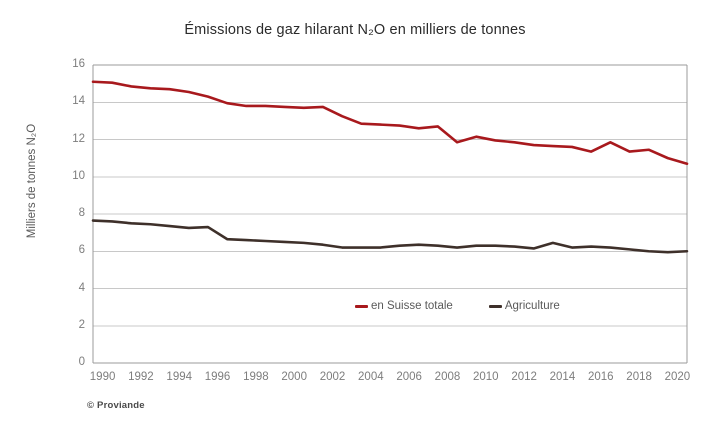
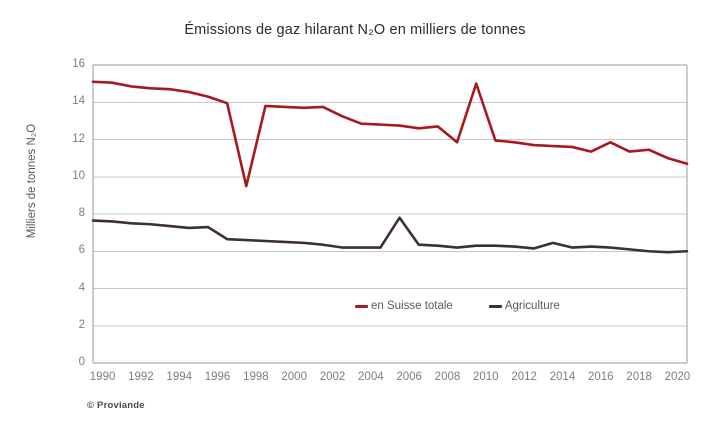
en Suisse totale/1998: 13.8 -> 9.5
Agriculture/2006: 6.3 -> 7.8
en Suisse totale/2010: 12.2 -> 15.0
